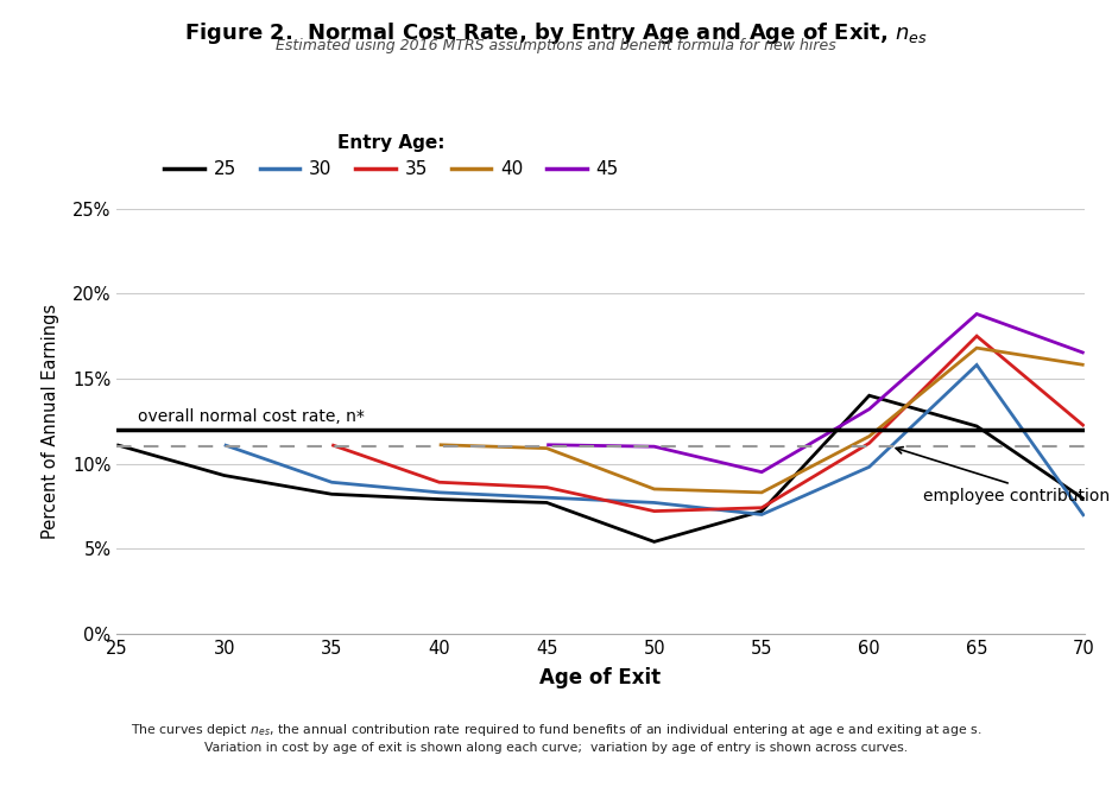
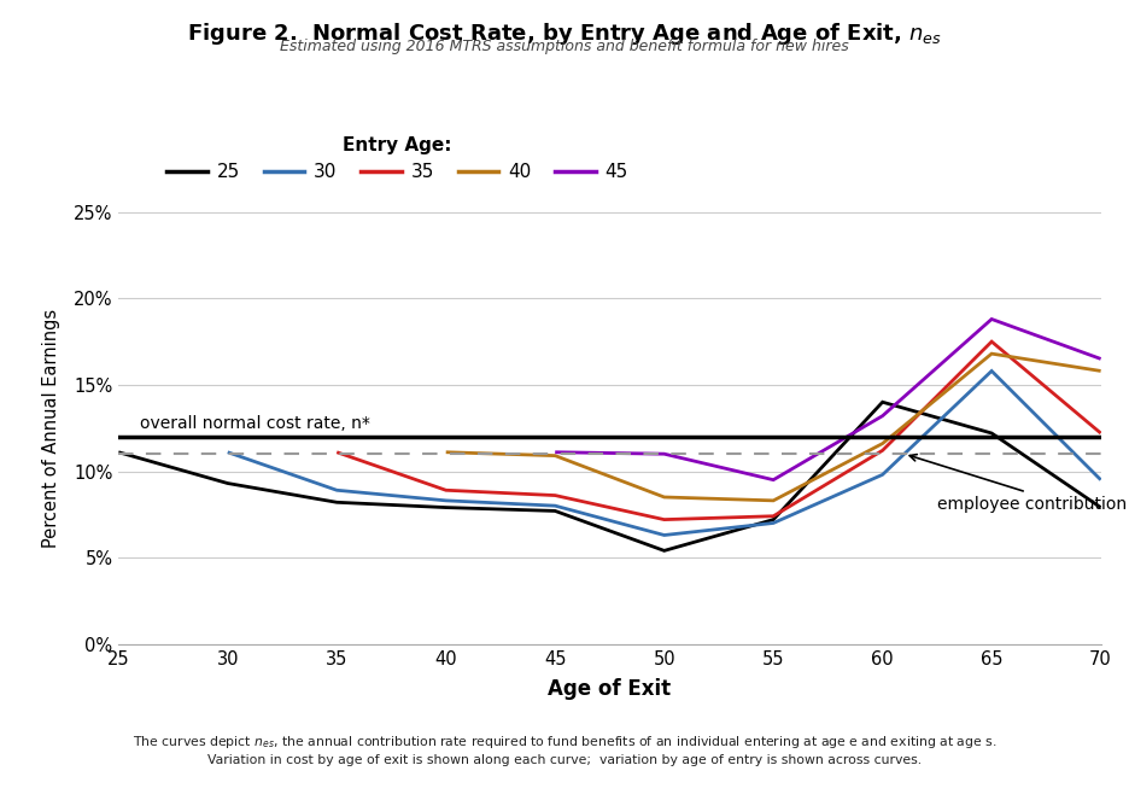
30/50: 7.7% -> 6.3%
30/70: 6.9% -> 9.5%
